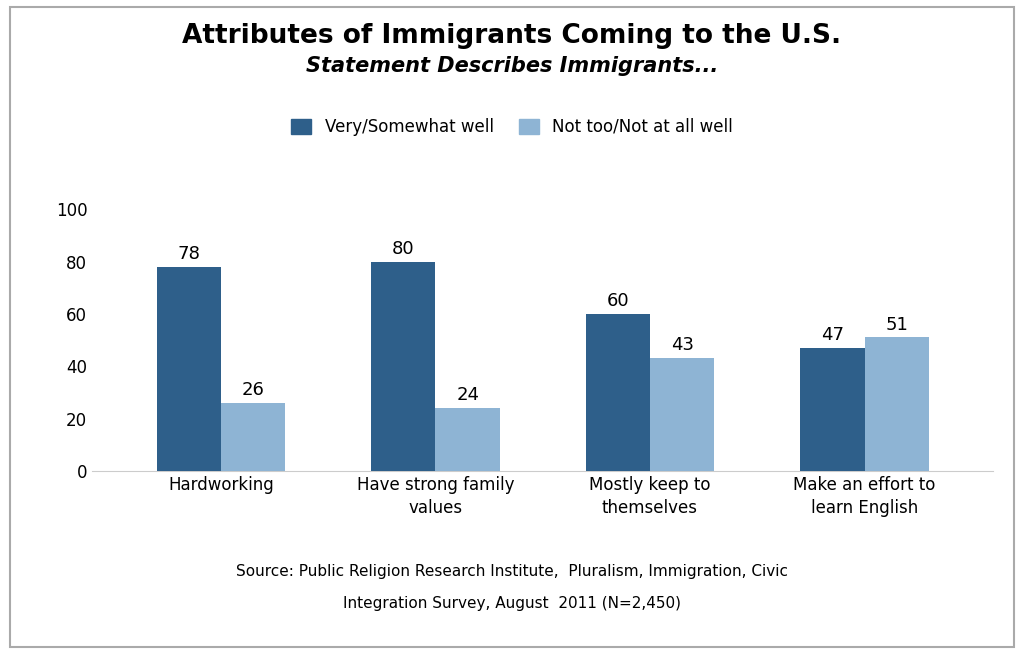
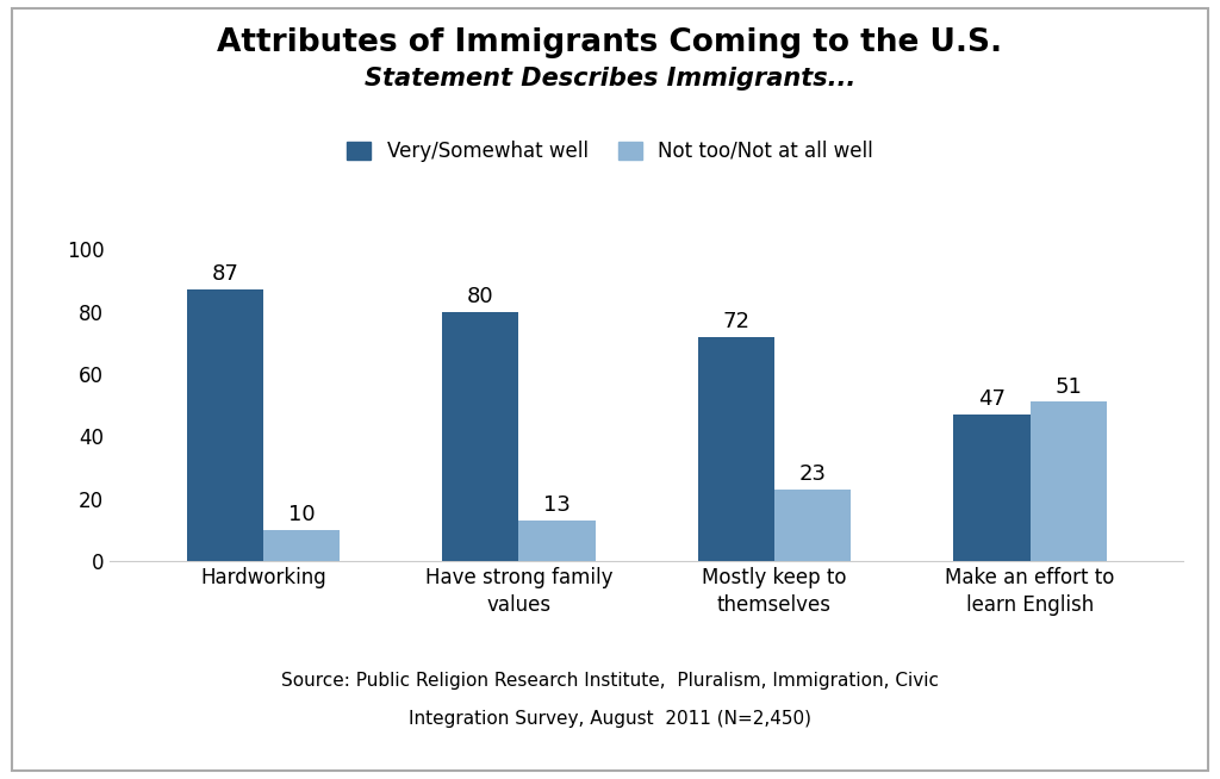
Very/Somewhat well/Hardworking: 78 -> 87
Not too/Not at all well/Hardworking: 26 -> 10
Not too/Not at all well/Have strong family values: 24 -> 13
Very/Somewhat well/Mostly keep to themselves: 60 -> 72
Not too/Not at all well/Mostly keep to themselves: 43 -> 23
